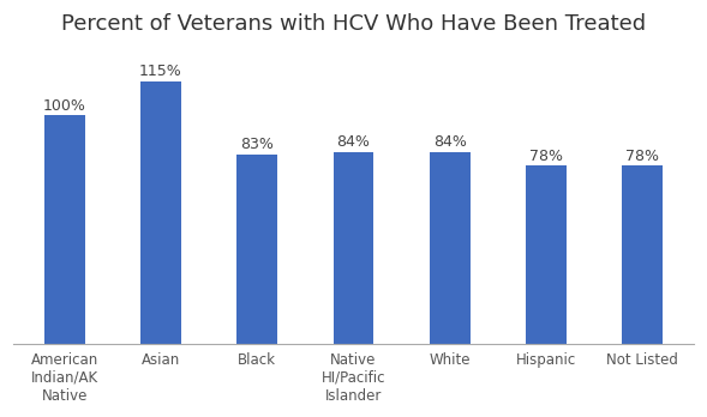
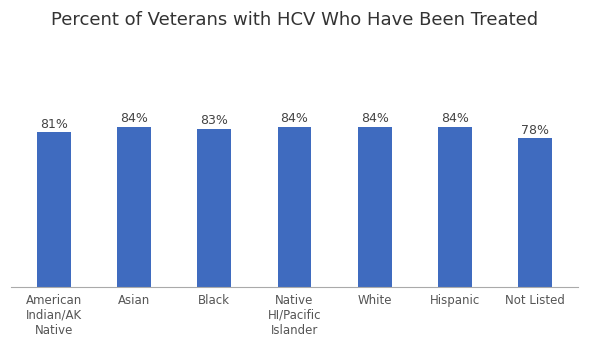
American Indian/AK Native: 100% -> 81%
Asian: 115% -> 84%
Hispanic: 78% -> 84%
